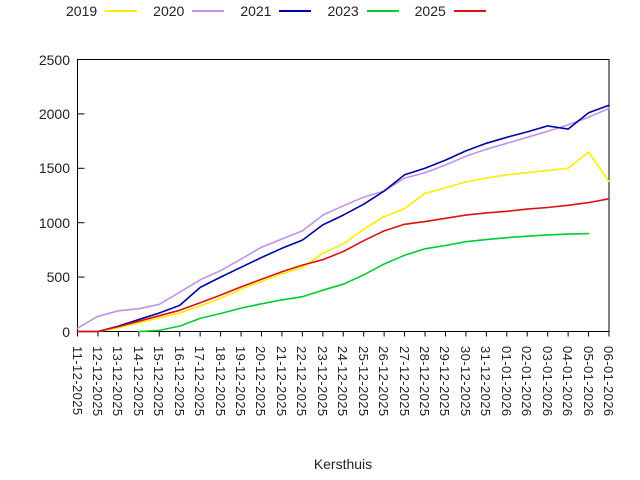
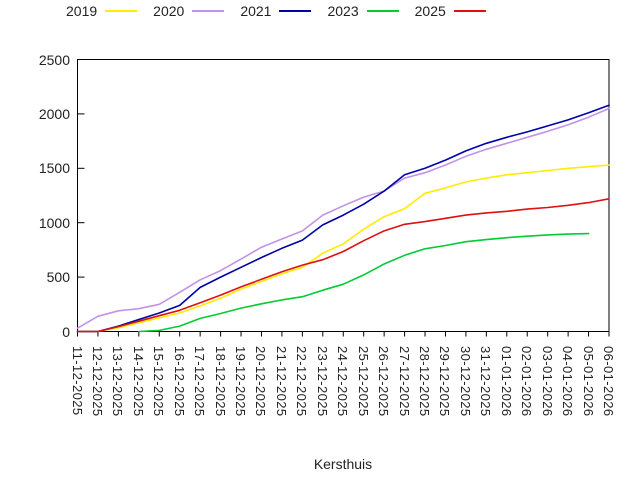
2021/04-01-2026: 1860 -> 1940
2019/05-01-2026: 1650 -> 1520
2019/06-01-2026: 1380 -> 1530
